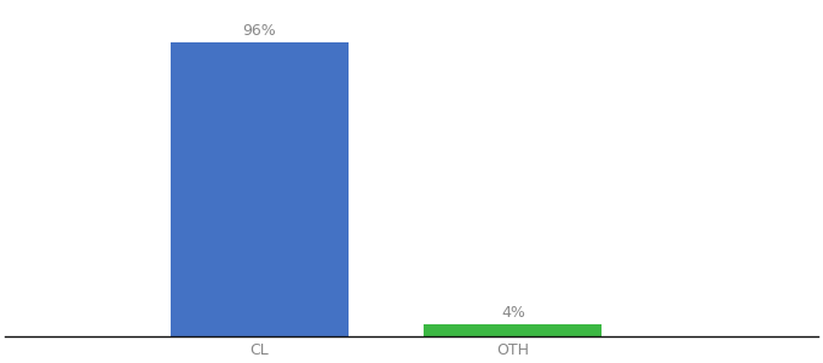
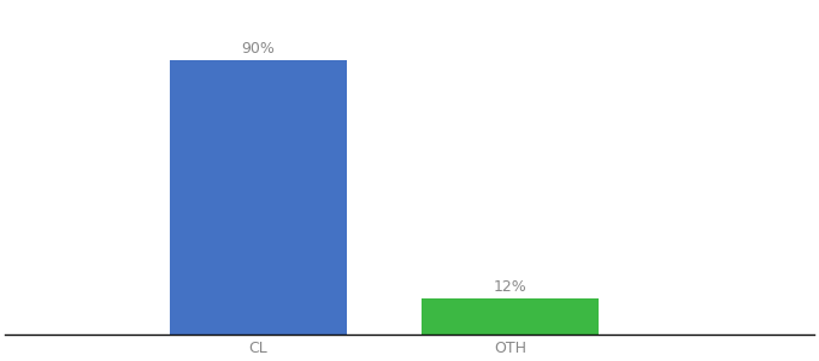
CL: 96% -> 90%
OTH: 4% -> 12%
